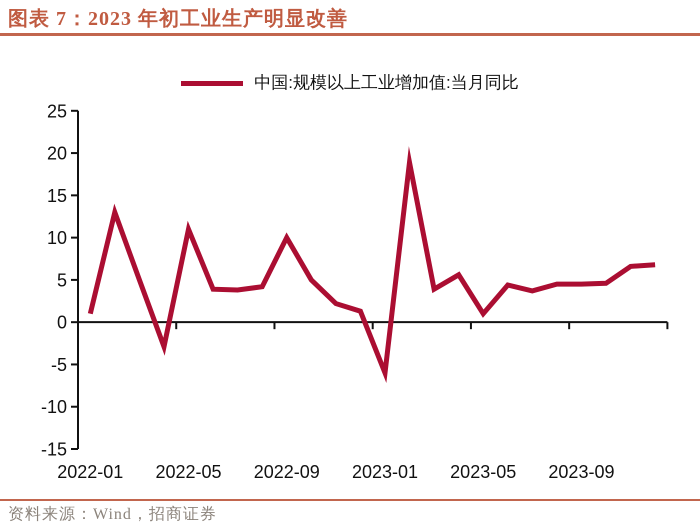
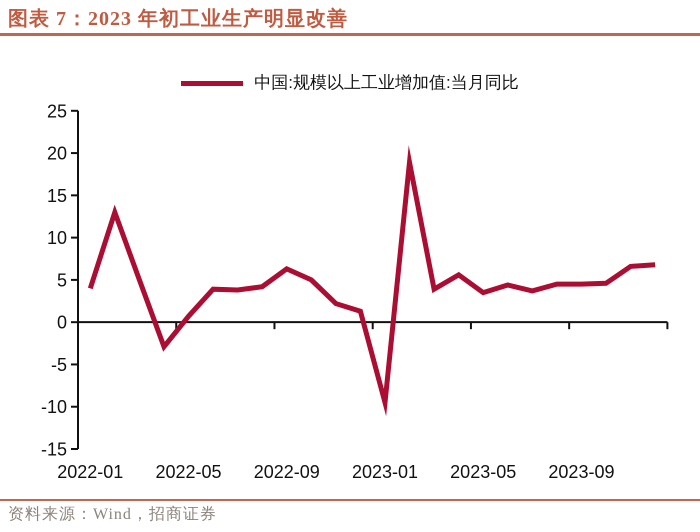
2022-01: 1 -> 4
2022-05: 11 -> 1
2022-09: 10 -> 6
2023-01: -6 -> -10
2023-05: 1 -> 4
